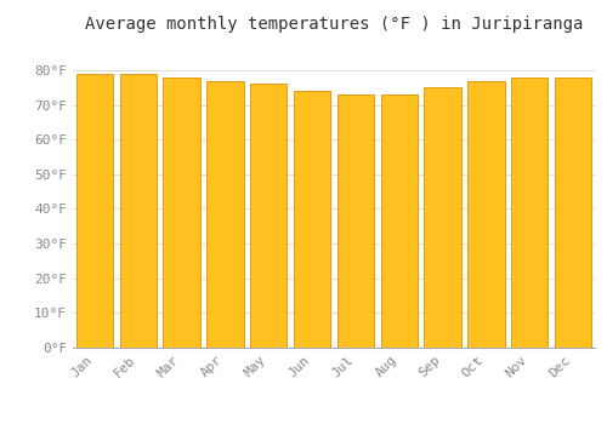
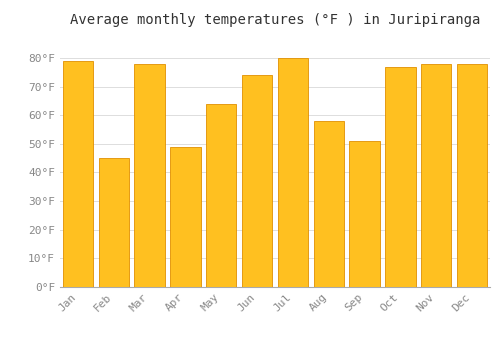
Feb: 79°F -> 45°F
Apr: 77°F -> 49°F
May: 76°F -> 64°F
Jul: 73°F -> 80°F
Aug: 73°F -> 58°F
Sep: 75°F -> 51°F
